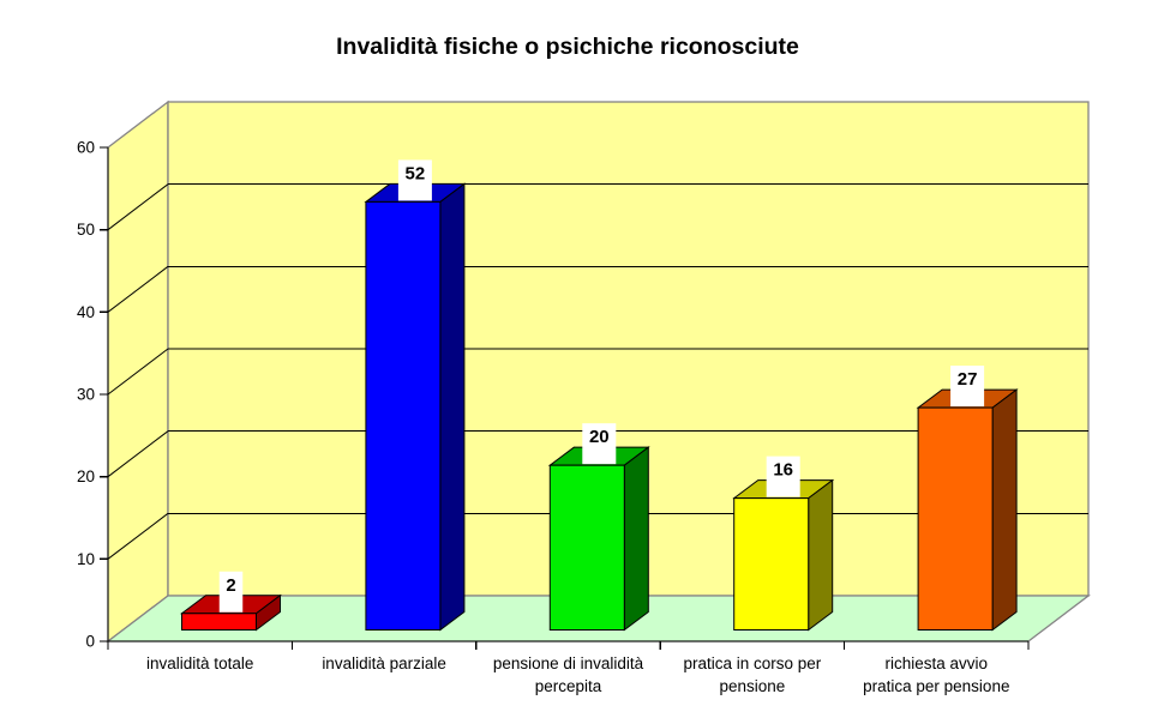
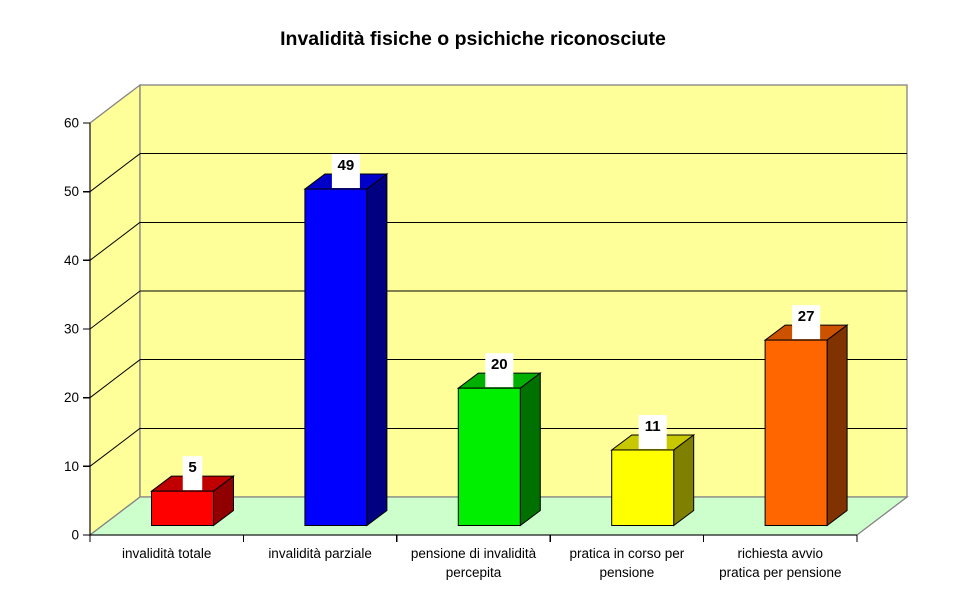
invalidità totale: 2 -> 5
invalidità parziale: 52 -> 49
pratica in corso per pensione: 16 -> 11
